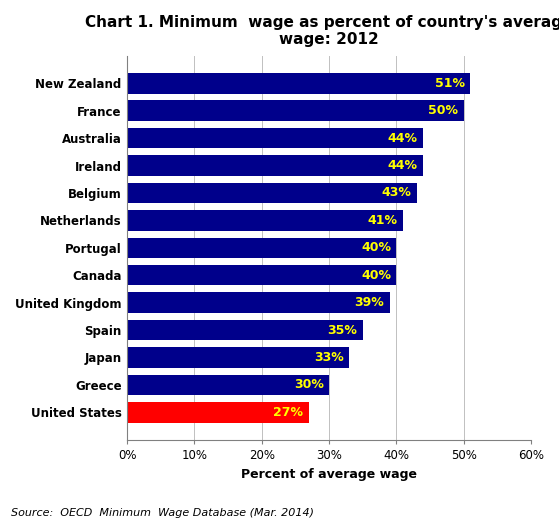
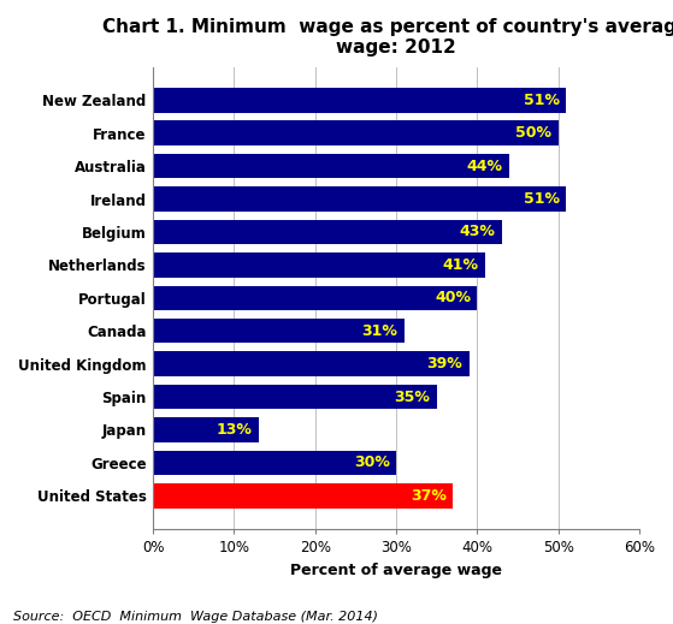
Ireland: 44% -> 51%
Canada: 40% -> 31%
Japan: 33% -> 13%
United States: 27% -> 37%
